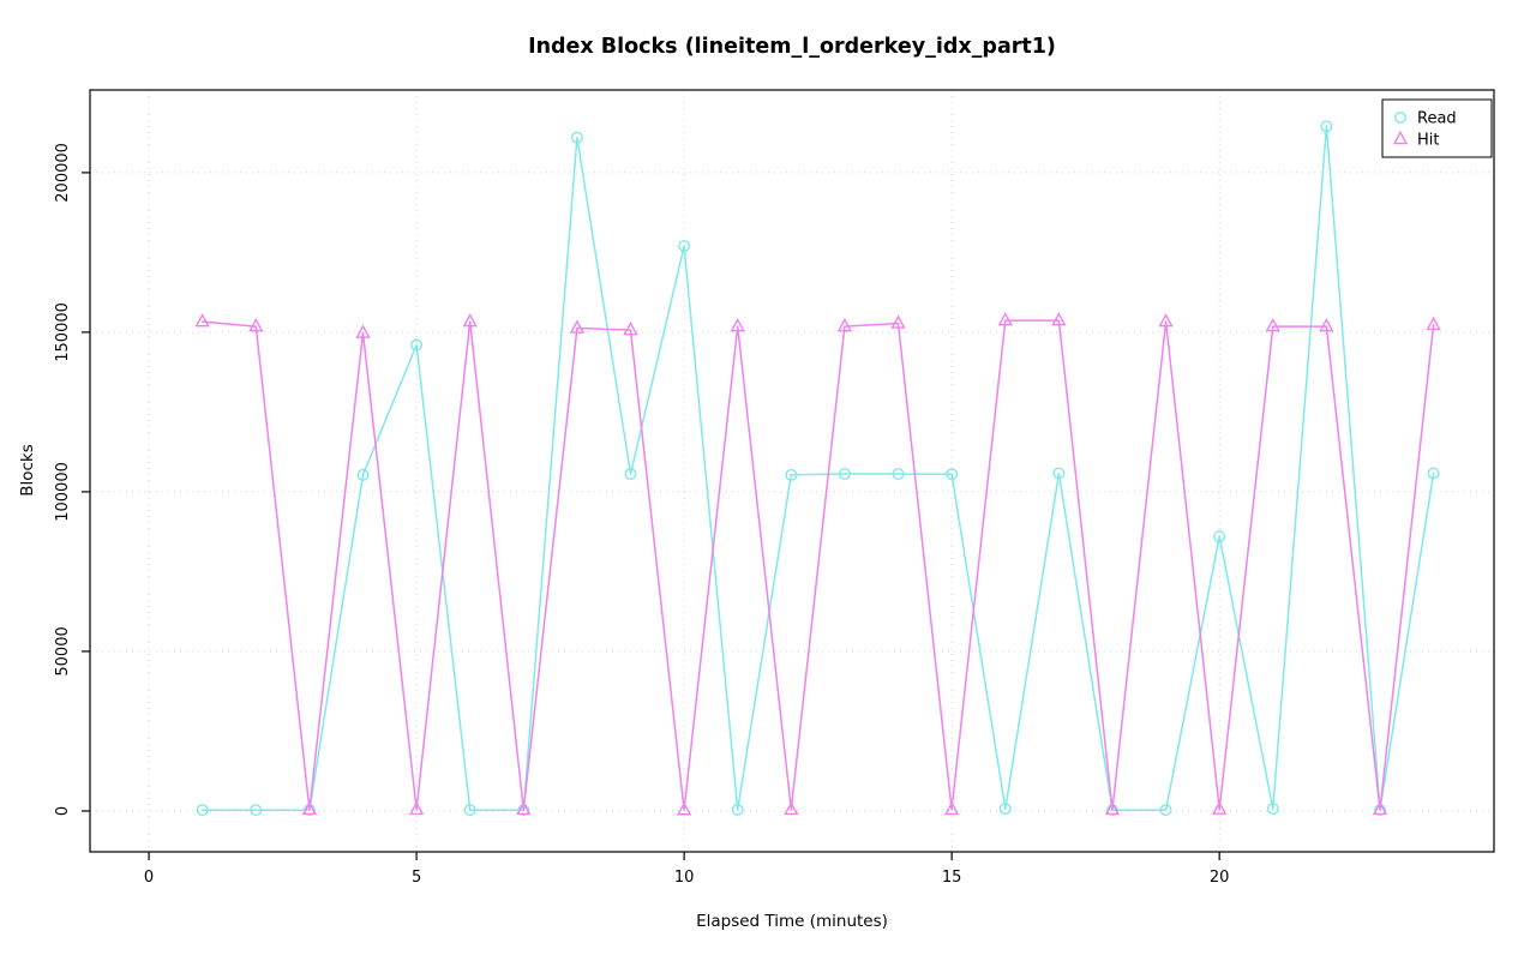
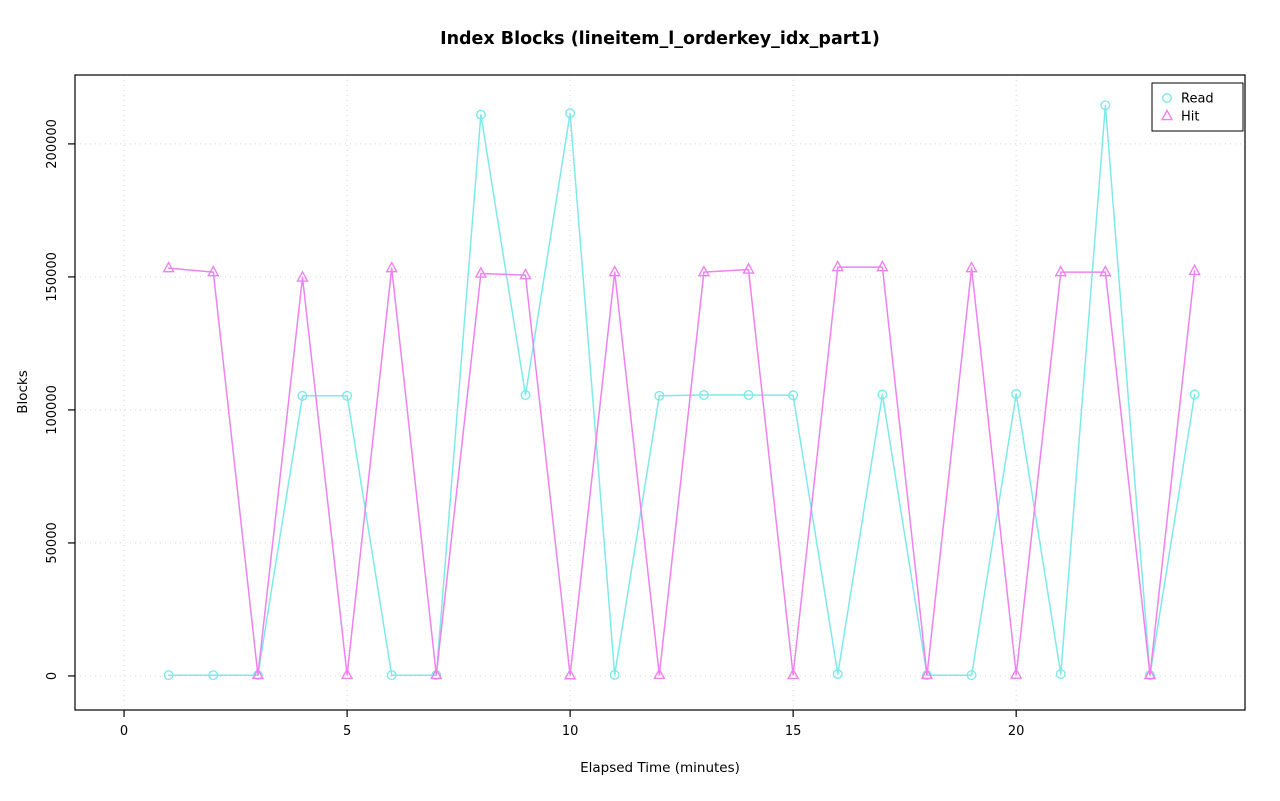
Read/5: 146000 -> 105000
Read/10: 177000 -> 212000
Read/20: 86000 -> 106000
